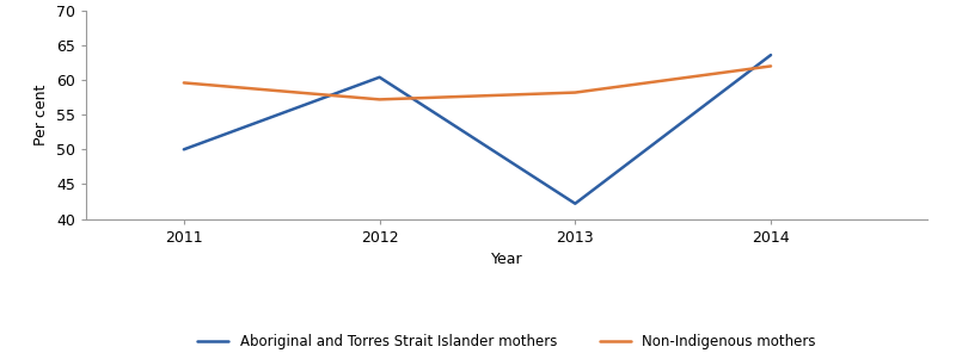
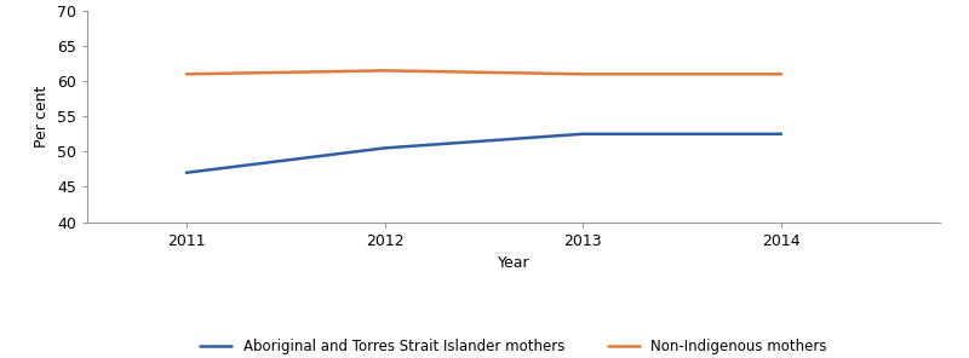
Aboriginal and Torres Strait Islander mothers/2011: 50.0 -> 47.0
Non-Indigenous mothers/2011: 59.6 -> 61.0
Aboriginal and Torres Strait Islander mothers/2012: 60.4 -> 50.5
Non-Indigenous mothers/2012: 57.2 -> 61.5
Aboriginal and Torres Strait Islander mothers/2013: 42.2 -> 52.5
Non-Indigenous mothers/2013: 58.2 -> 61.0
Aboriginal and Torres Strait Islander mothers/2014: 63.6 -> 52.5
Non-Indigenous mothers/2014: 62.0 -> 61.0
